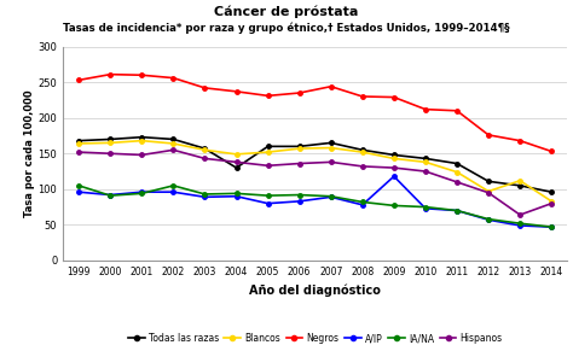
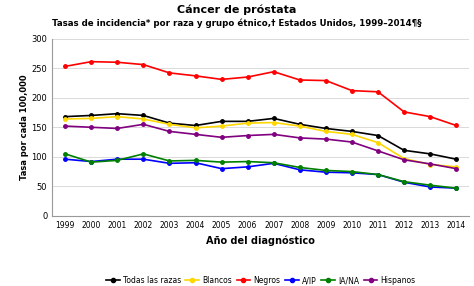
Todas las razas/2004: 130 -> 153
A/IP/2009: 118 -> 74
Blancos/2013: 112 -> 87
Hispanos/2013: 64 -> 88
